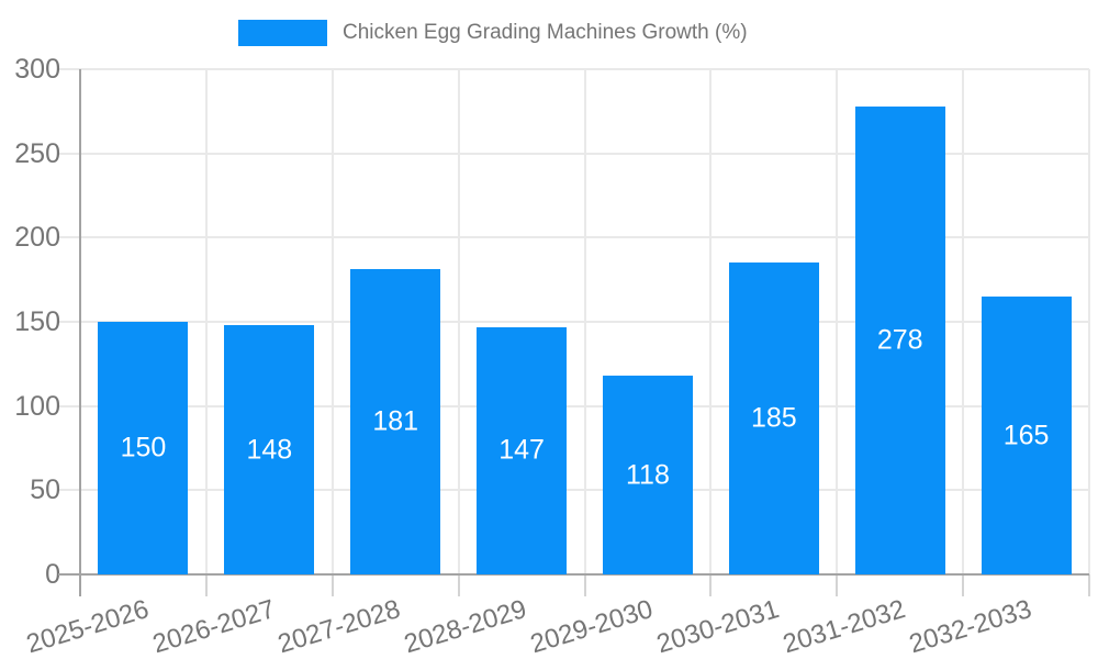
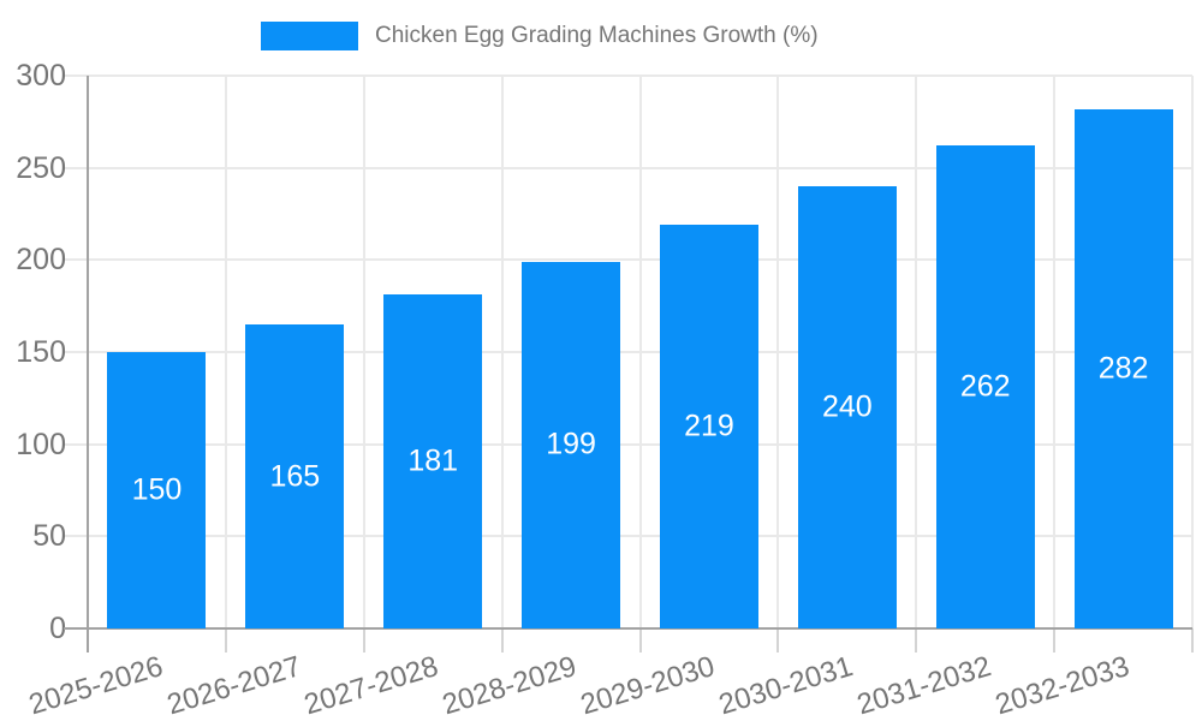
2026-2027: 148 -> 165
2028-2029: 147 -> 199
2029-2030: 118 -> 219
2030-2031: 185 -> 240
2031-2032: 278 -> 262
2032-2033: 165 -> 282
